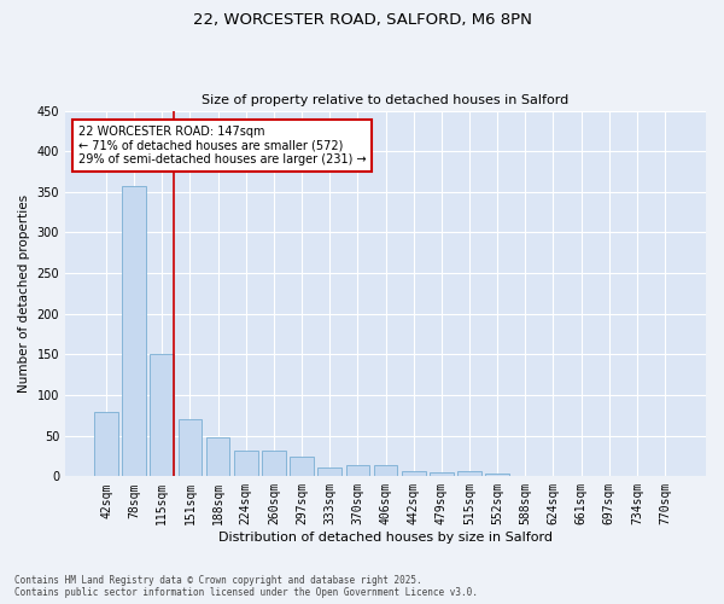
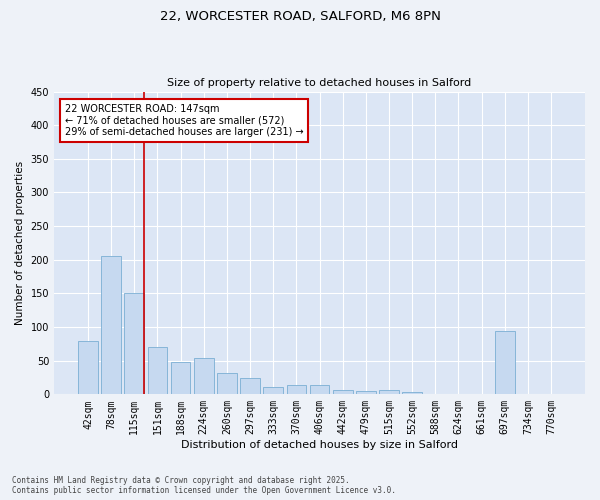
78sqm: 357 -> 206
224sqm: 32 -> 54
697sqm: 1 -> 94
